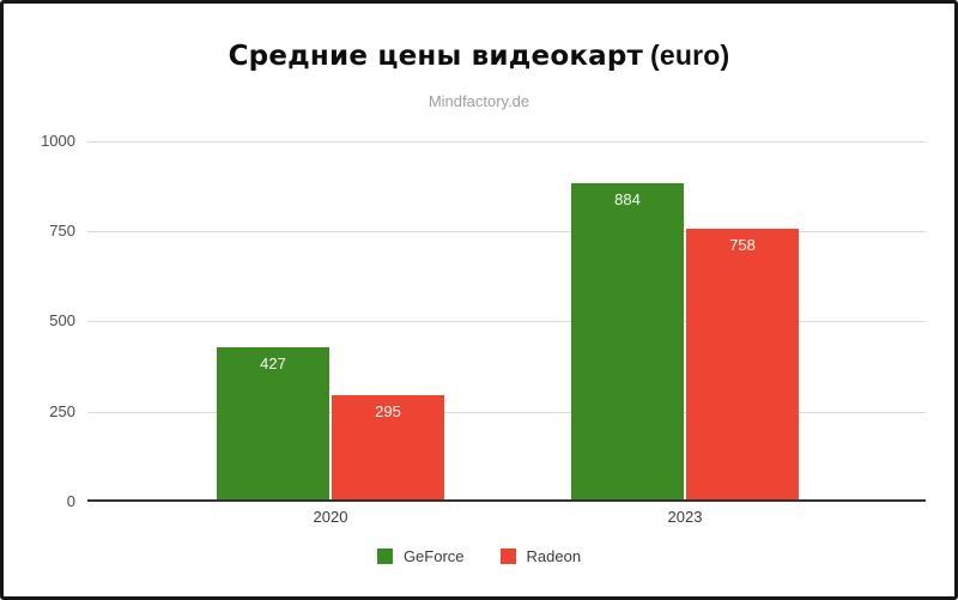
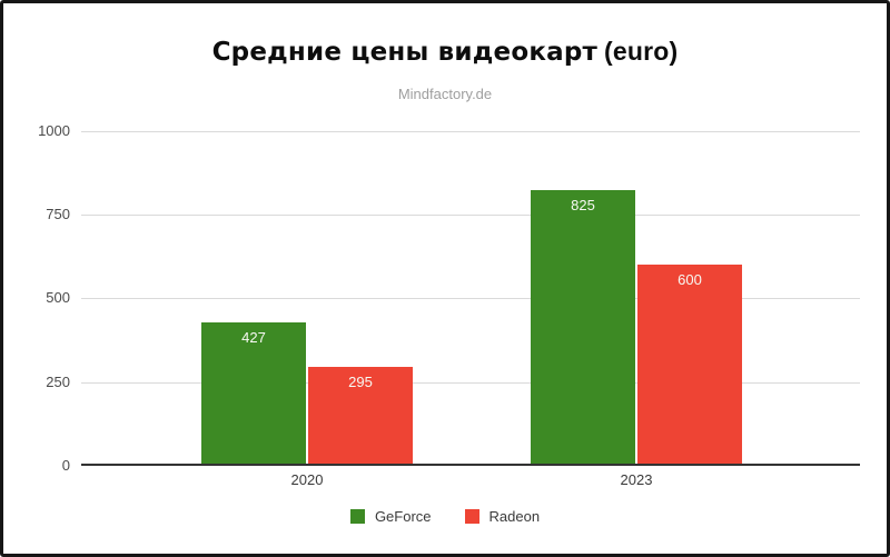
GeForce/2023: 884 -> 825
Radeon/2023: 758 -> 600
